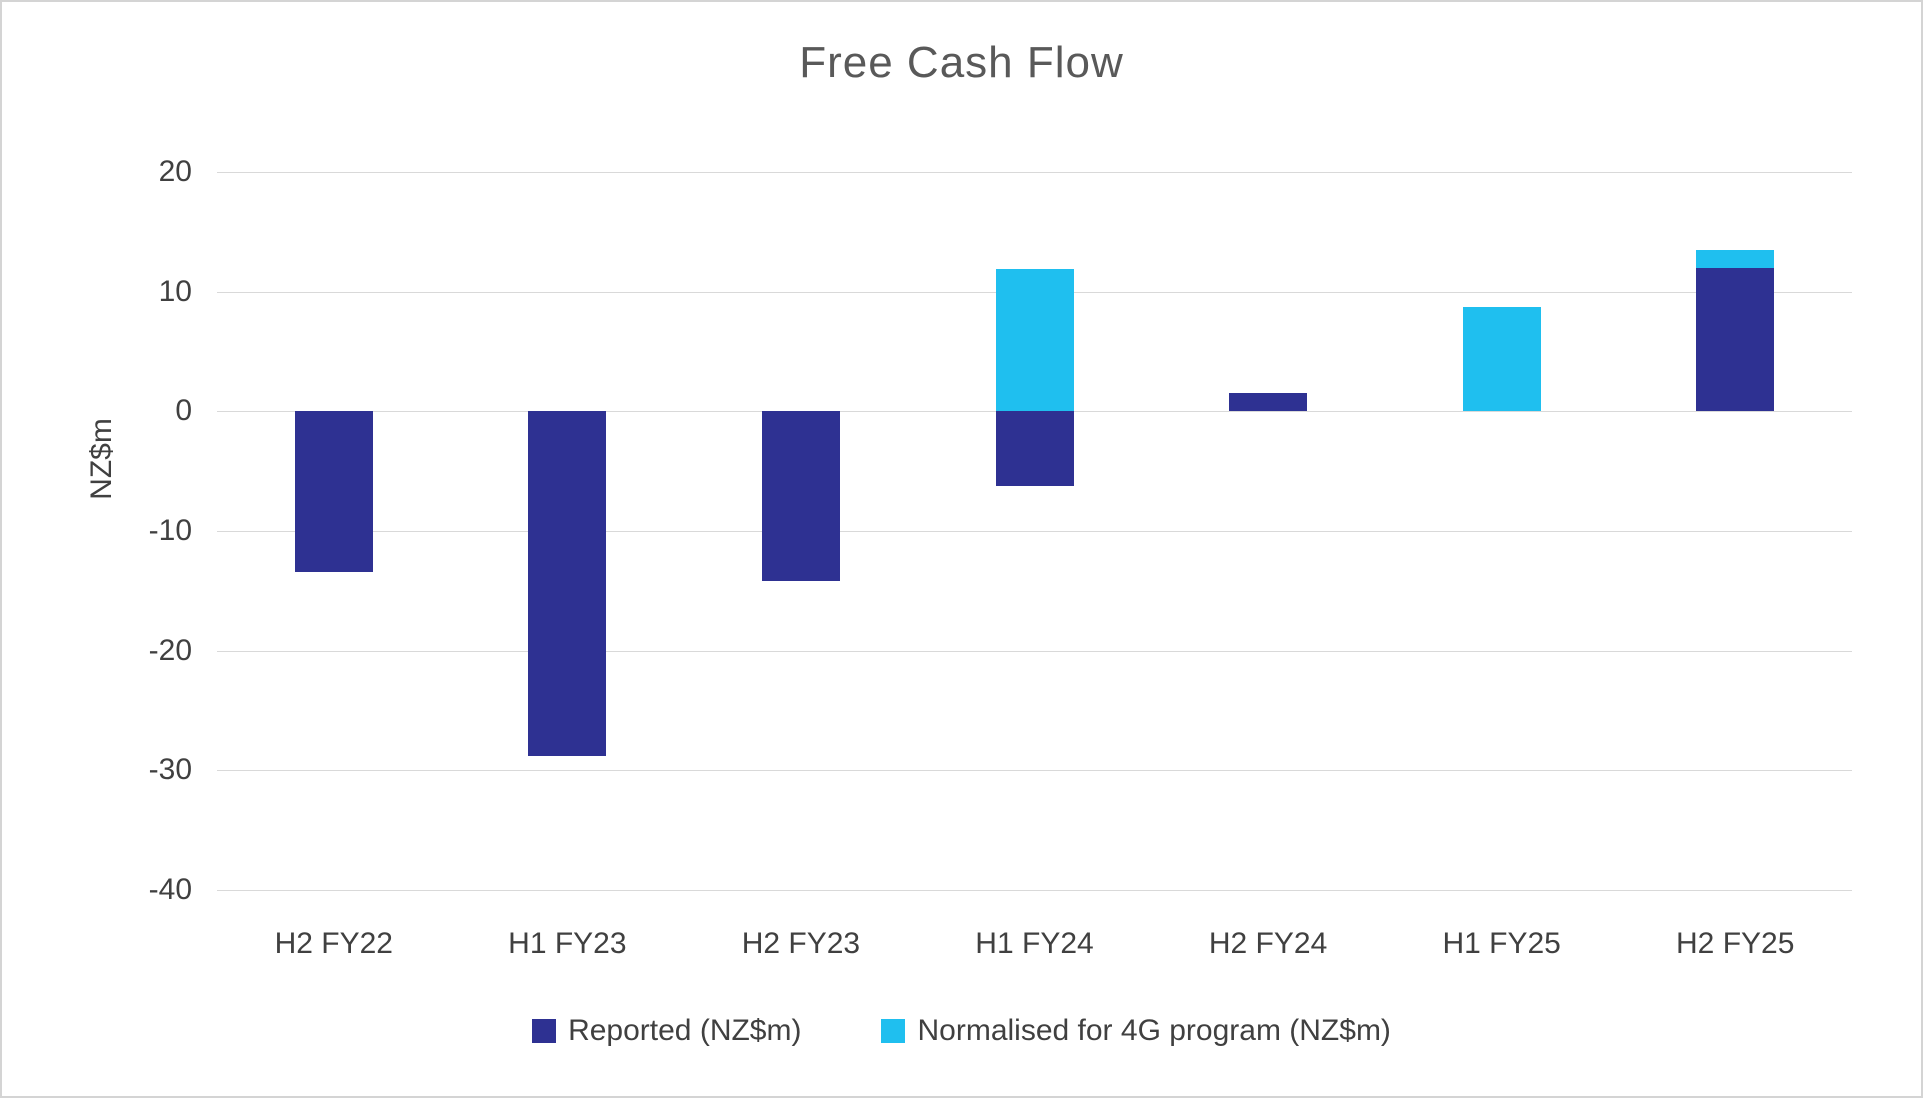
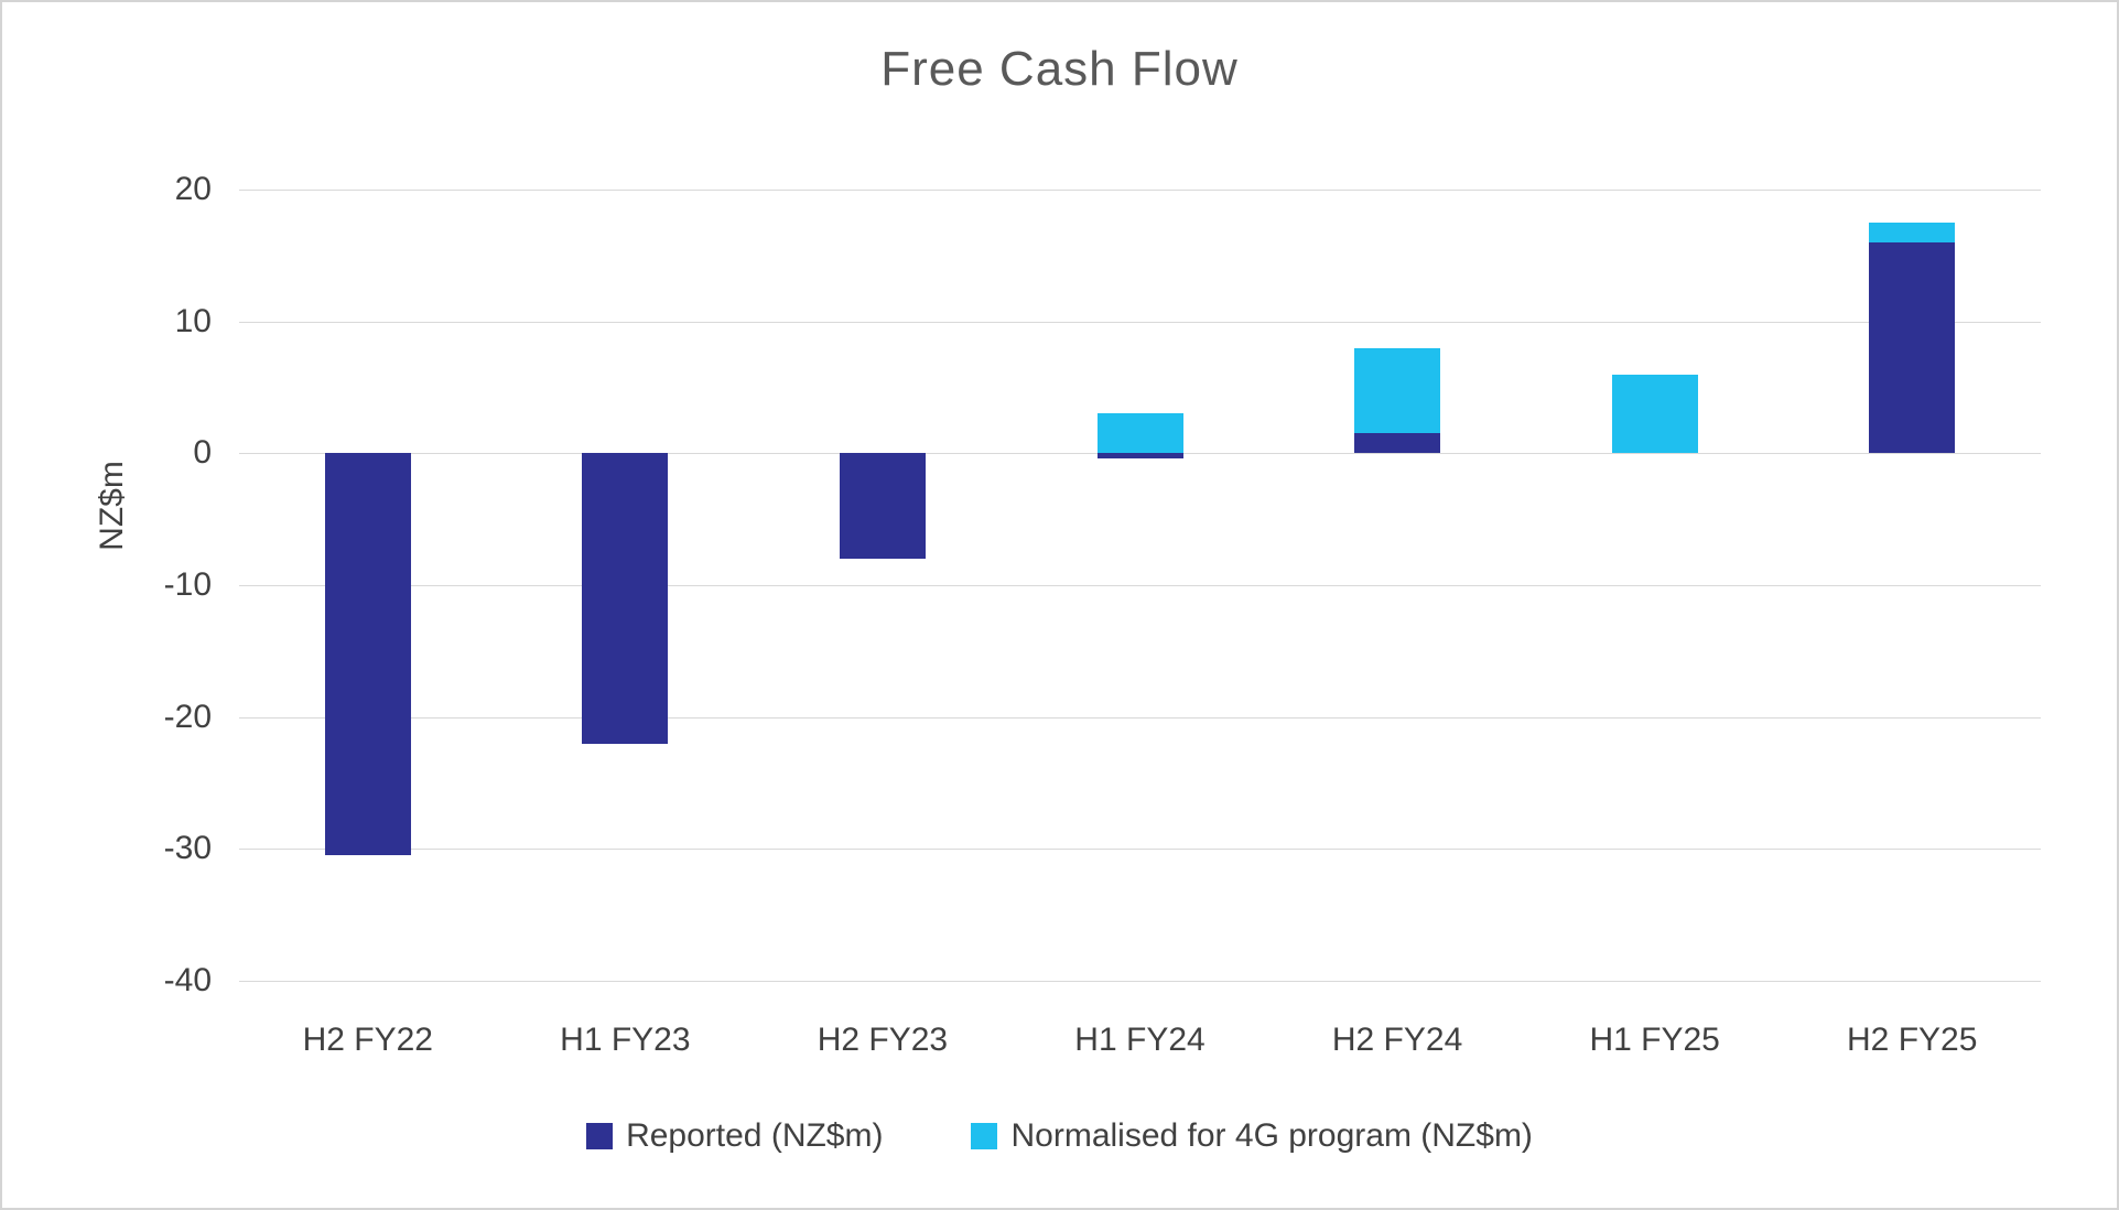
Reported (NZ$m)/H2 FY22: -13.4 -> -30.5
Reported (NZ$m)/H1 FY23: -28.8 -> -22.0
Reported (NZ$m)/H2 FY23: -14.2 -> -8.0
Reported (NZ$m)/H1 FY24: -6.2 -> -0.4
Normalised for 4G program (NZ$m)/H1 FY24: 11.9 -> 3.0
Normalised for 4G program (NZ$m)/H2 FY24: 0.6 -> 8.0
Normalised for 4G program (NZ$m)/H1 FY25: 8.7 -> 6.0
Reported (NZ$m)/H2 FY25: 12.0 -> 16.0
Normalised for 4G program (NZ$m)/H2 FY25: 13.5 -> 17.5
